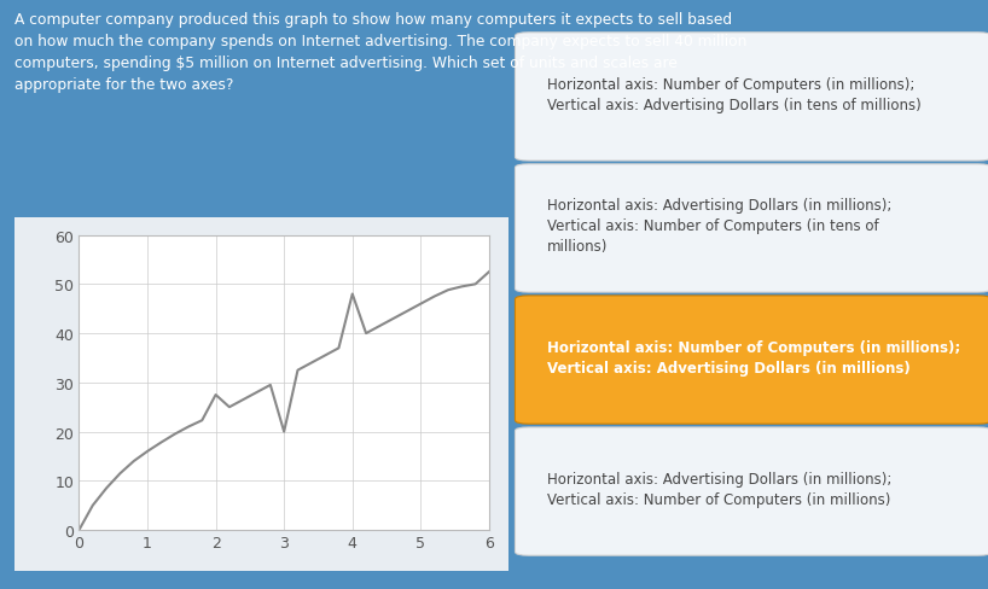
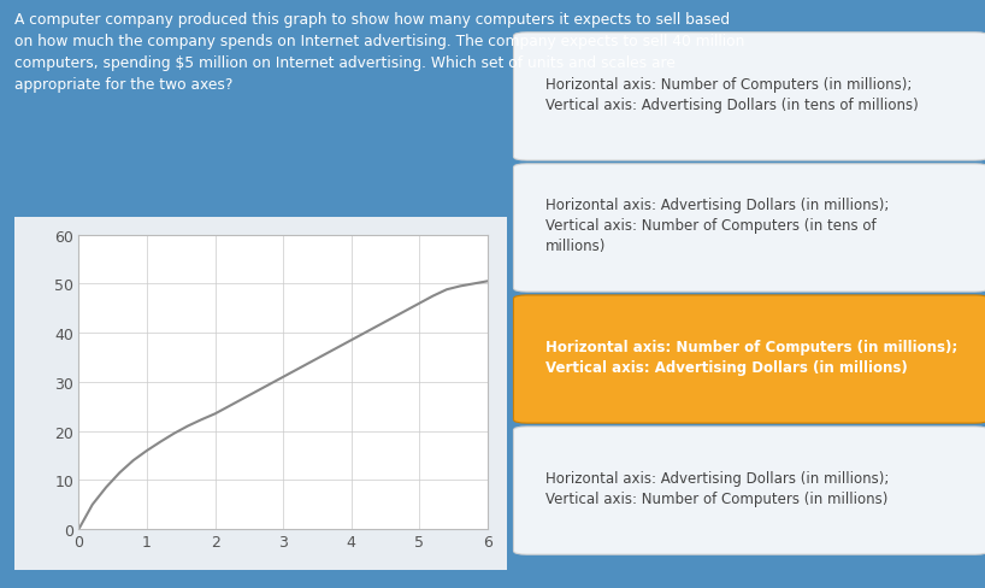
2: 27.5 -> 23.5
3: 20.0 -> 31.0
4: 48.0 -> 38.5
6: 52.5 -> 50.5
